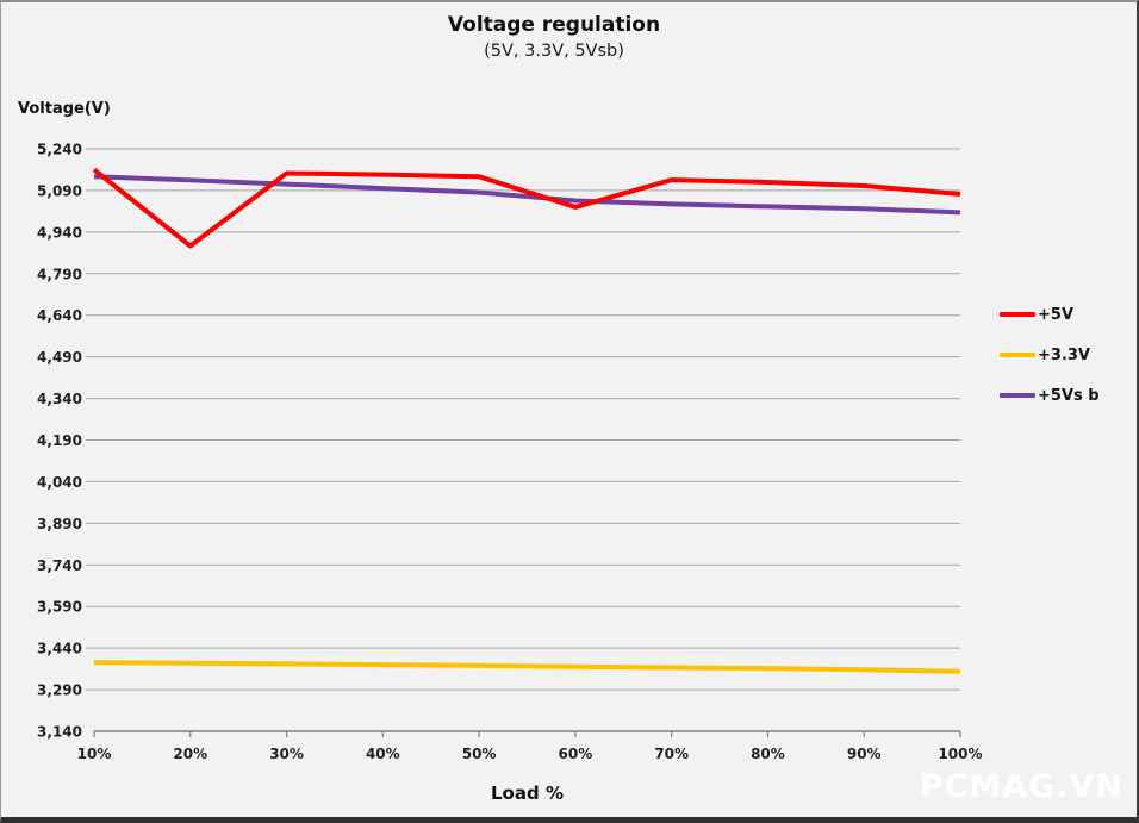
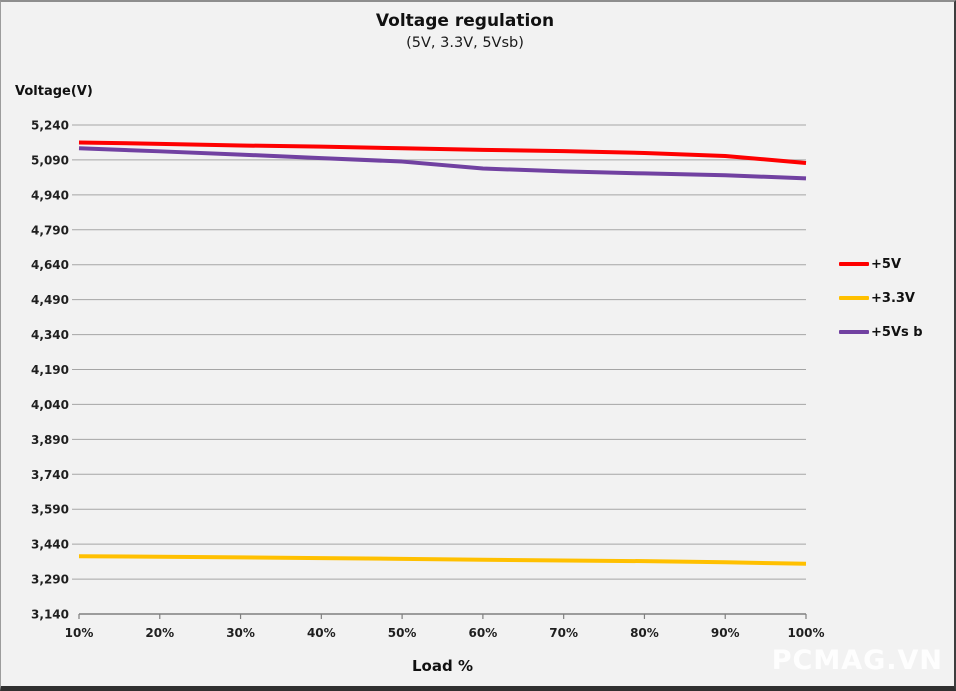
+5V/20%: 4890 -> 5160
+5V/60%: 5030 -> 5130
